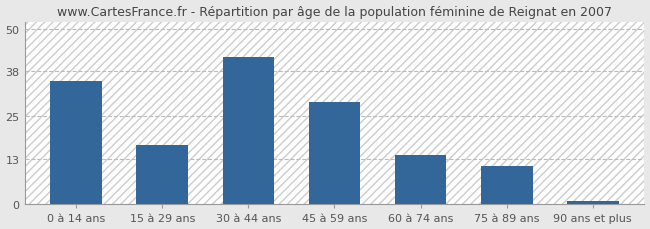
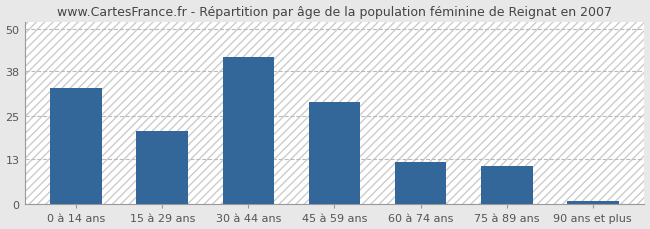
0 à 14 ans: 35 -> 33
15 à 29 ans: 17 -> 21
60 à 74 ans: 14 -> 12
